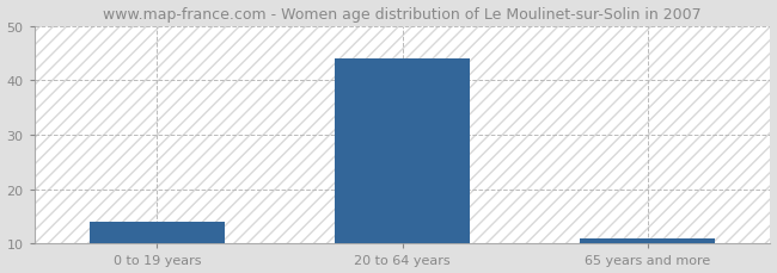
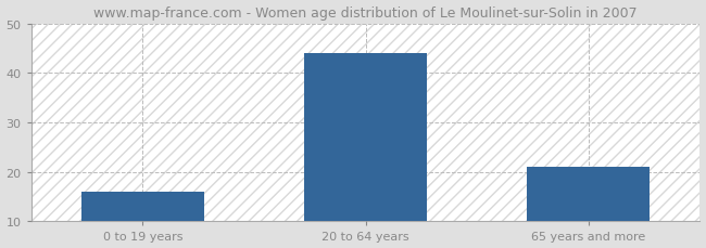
0 to 19 years: 14 -> 16
65 years and more: 11 -> 21
